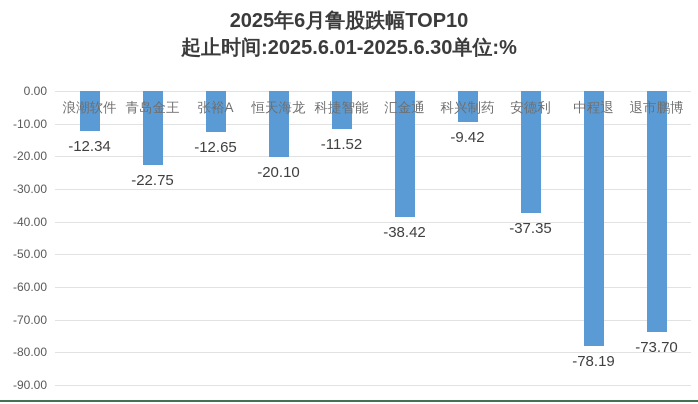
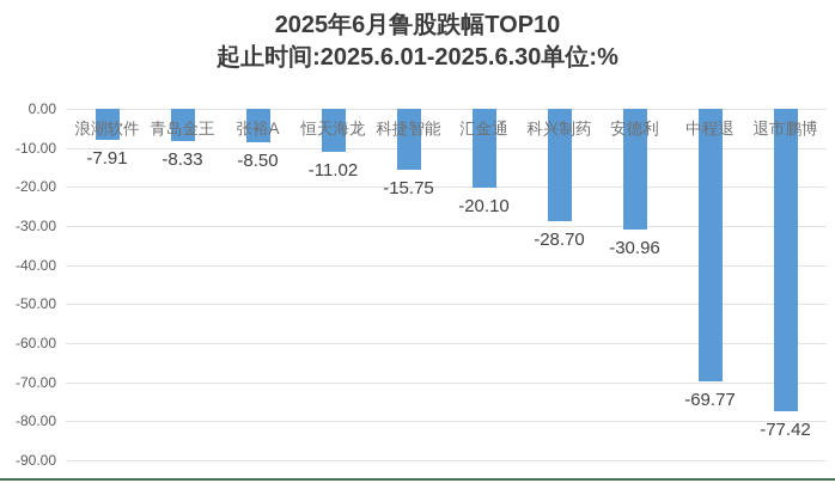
浪潮软件: -12.34 -> -7.91
青岛金王: -22.75 -> -8.33
张裕A: -12.65 -> -8.50
恒天海龙: -20.10 -> -11.02
科捷智能: -11.52 -> -15.75
汇金通: -38.42 -> -20.10
科兴制药: -9.42 -> -28.70
安德利: -37.35 -> -30.96
中程退: -78.19 -> -69.77
退市鹏博: -73.70 -> -77.42
